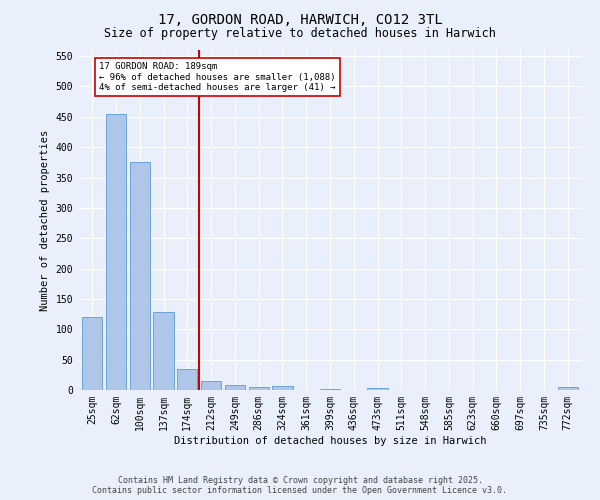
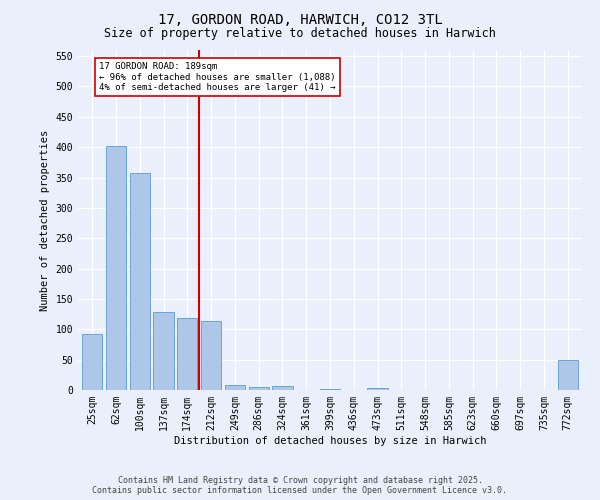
25sqm: 120 -> 92
62sqm: 455 -> 402
100sqm: 375 -> 358
174sqm: 35 -> 118
212sqm: 15 -> 114
772sqm: 5 -> 50
